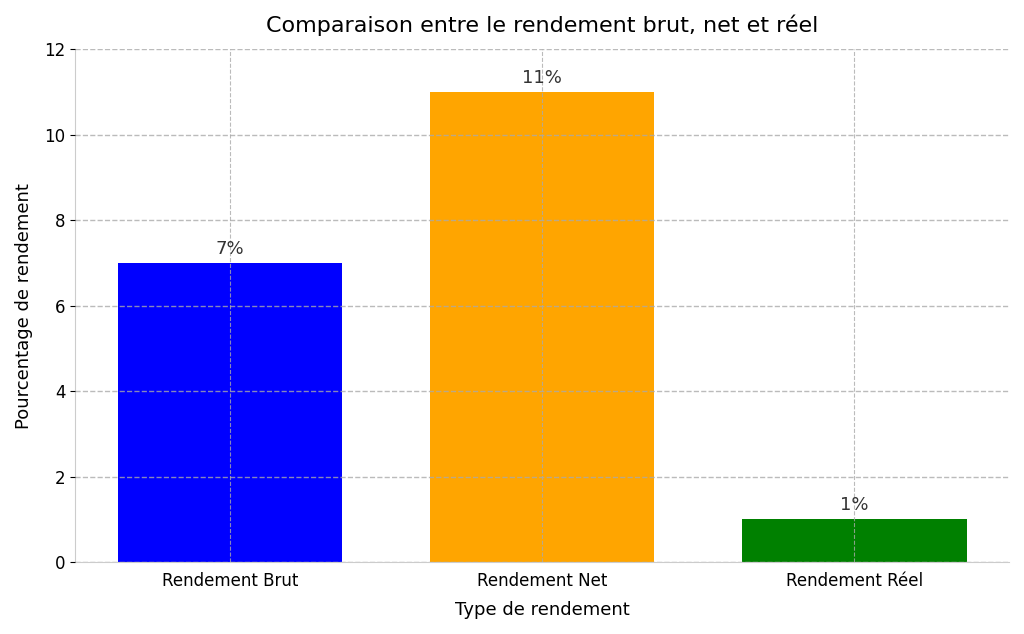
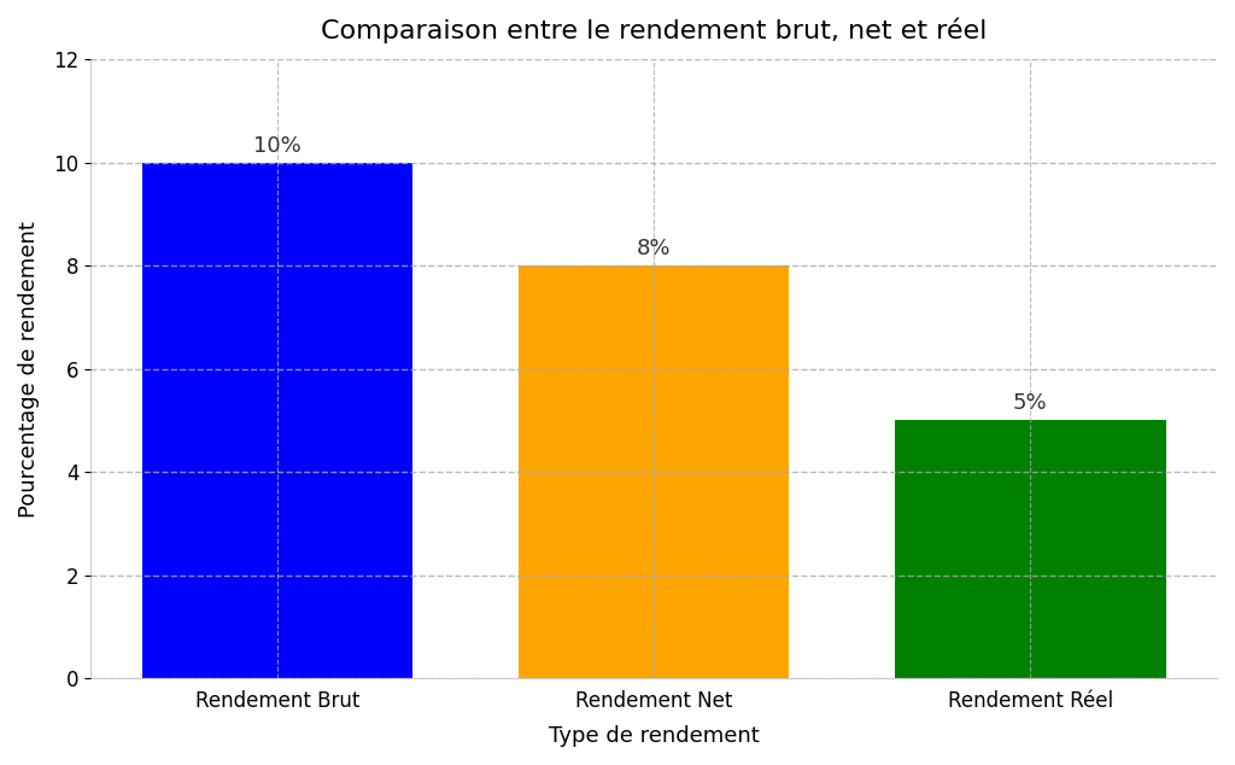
Rendement Brut: 7% -> 10%
Rendement Net: 11% -> 8%
Rendement Réel: 1% -> 5%
